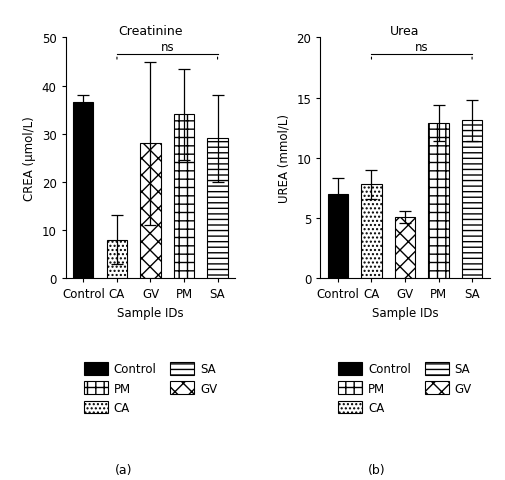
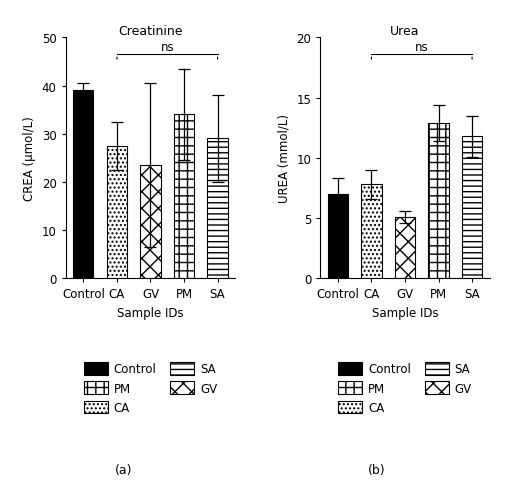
Creatinine/Control: 36.5 -> 39.0
Creatinine/CA: 8.0 -> 27.5
Creatinine/GV: 28.0 -> 23.5
Urea/SA: 13.1 -> 11.8
